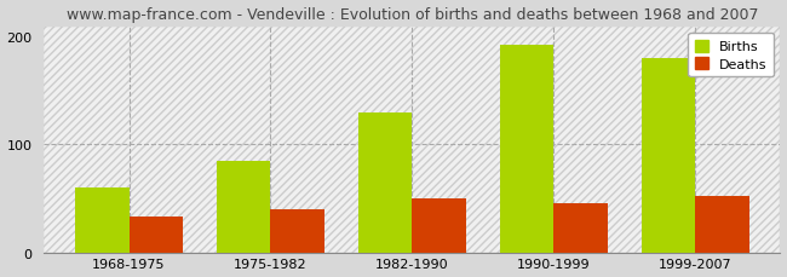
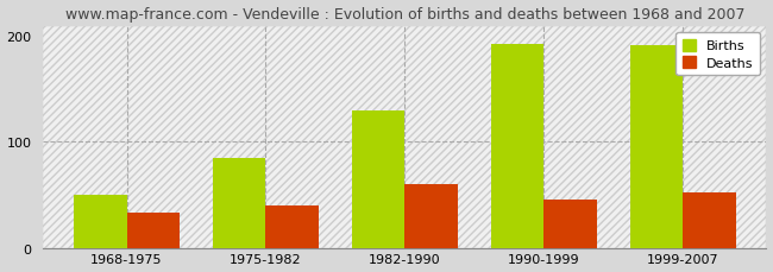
Births/1968-1975: 60 -> 50
Deaths/1982-1990: 50 -> 60
Births/1999-2007: 180 -> 192
